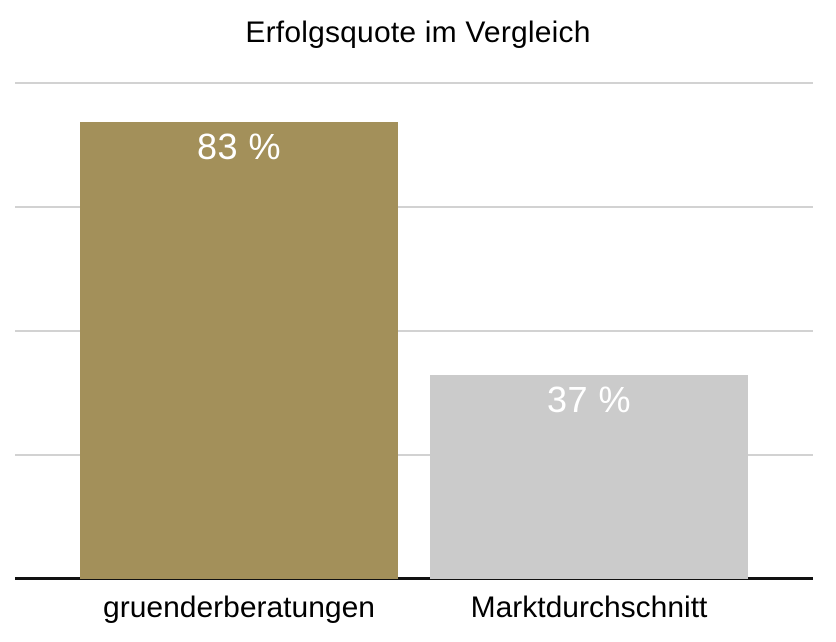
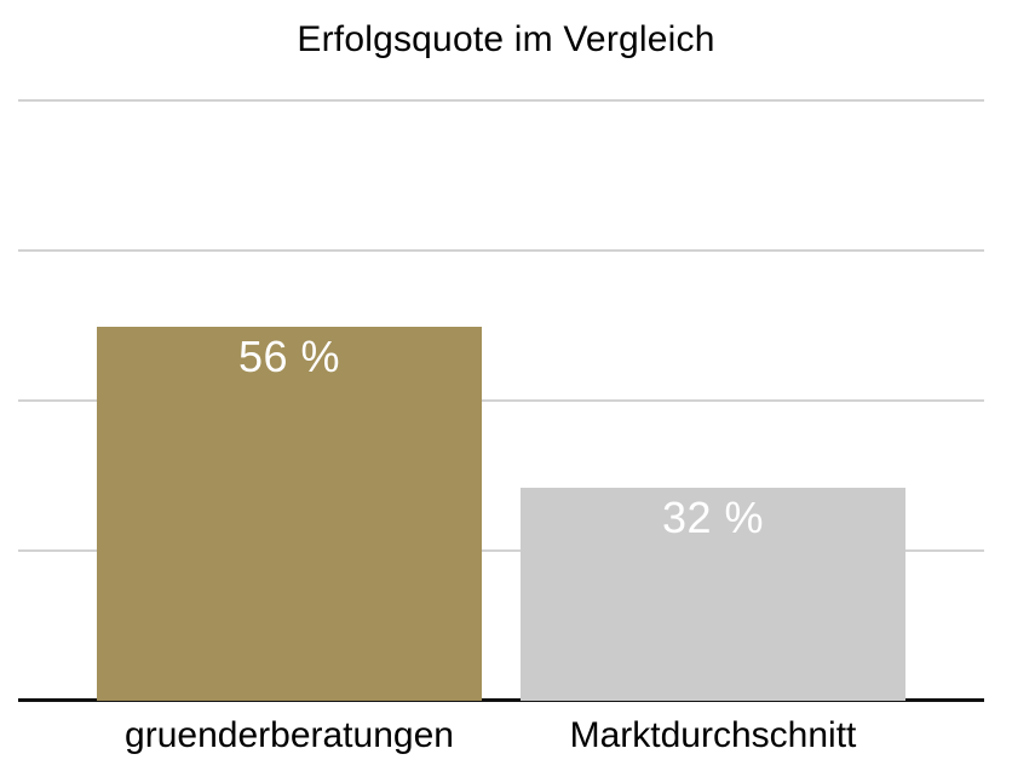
gruenderberatungen: 83 -> 56
Marktdurchschnitt: 37 -> 32
